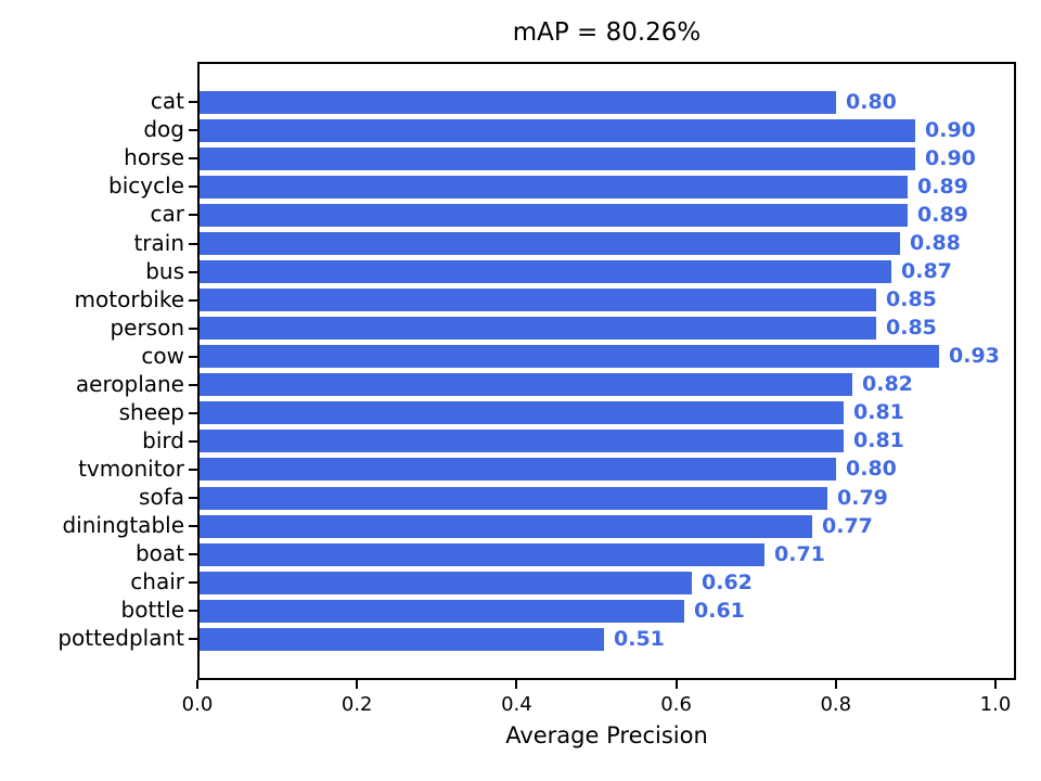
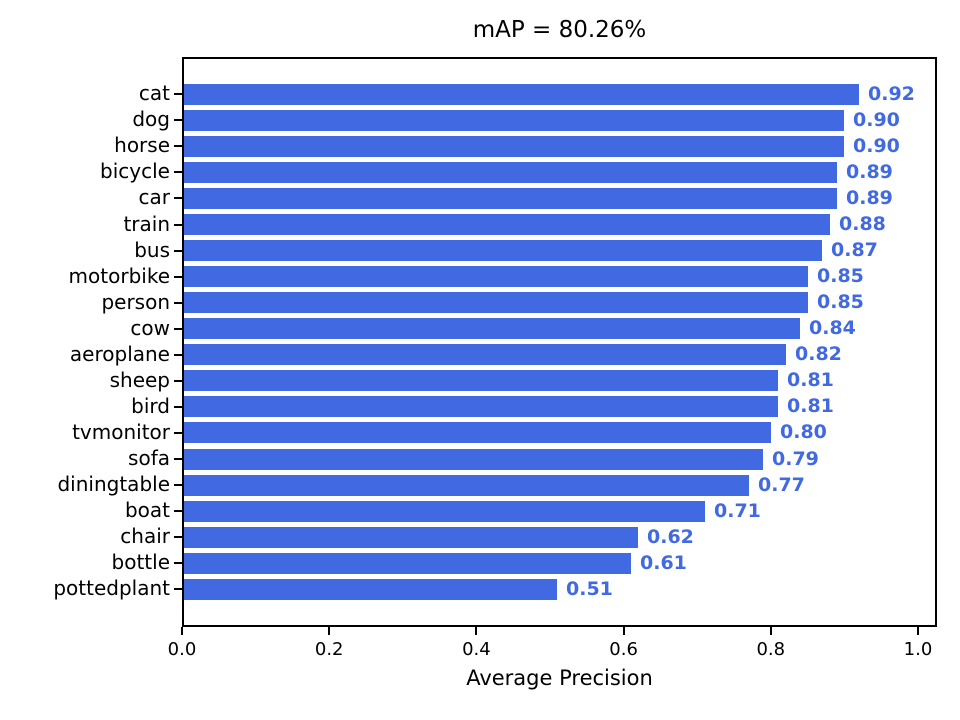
cat: 0.80 -> 0.92
cow: 0.93 -> 0.84
